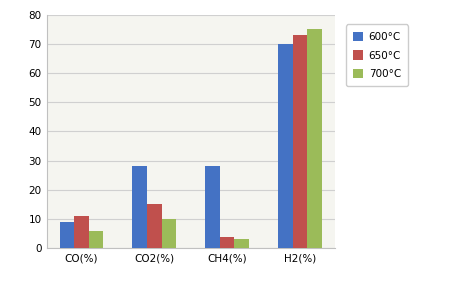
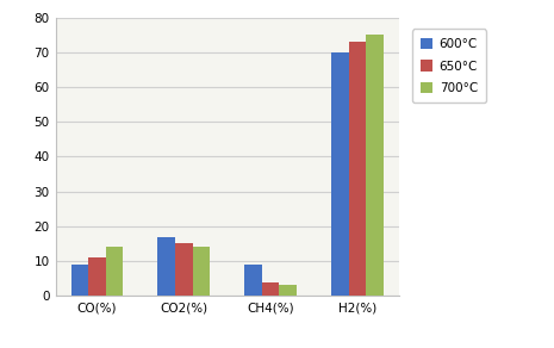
700°C/CO(%): 6 -> 14
600°C/CO2(%): 28 -> 17
700°C/CO2(%): 10 -> 14
600°C/CH4(%): 28 -> 9
